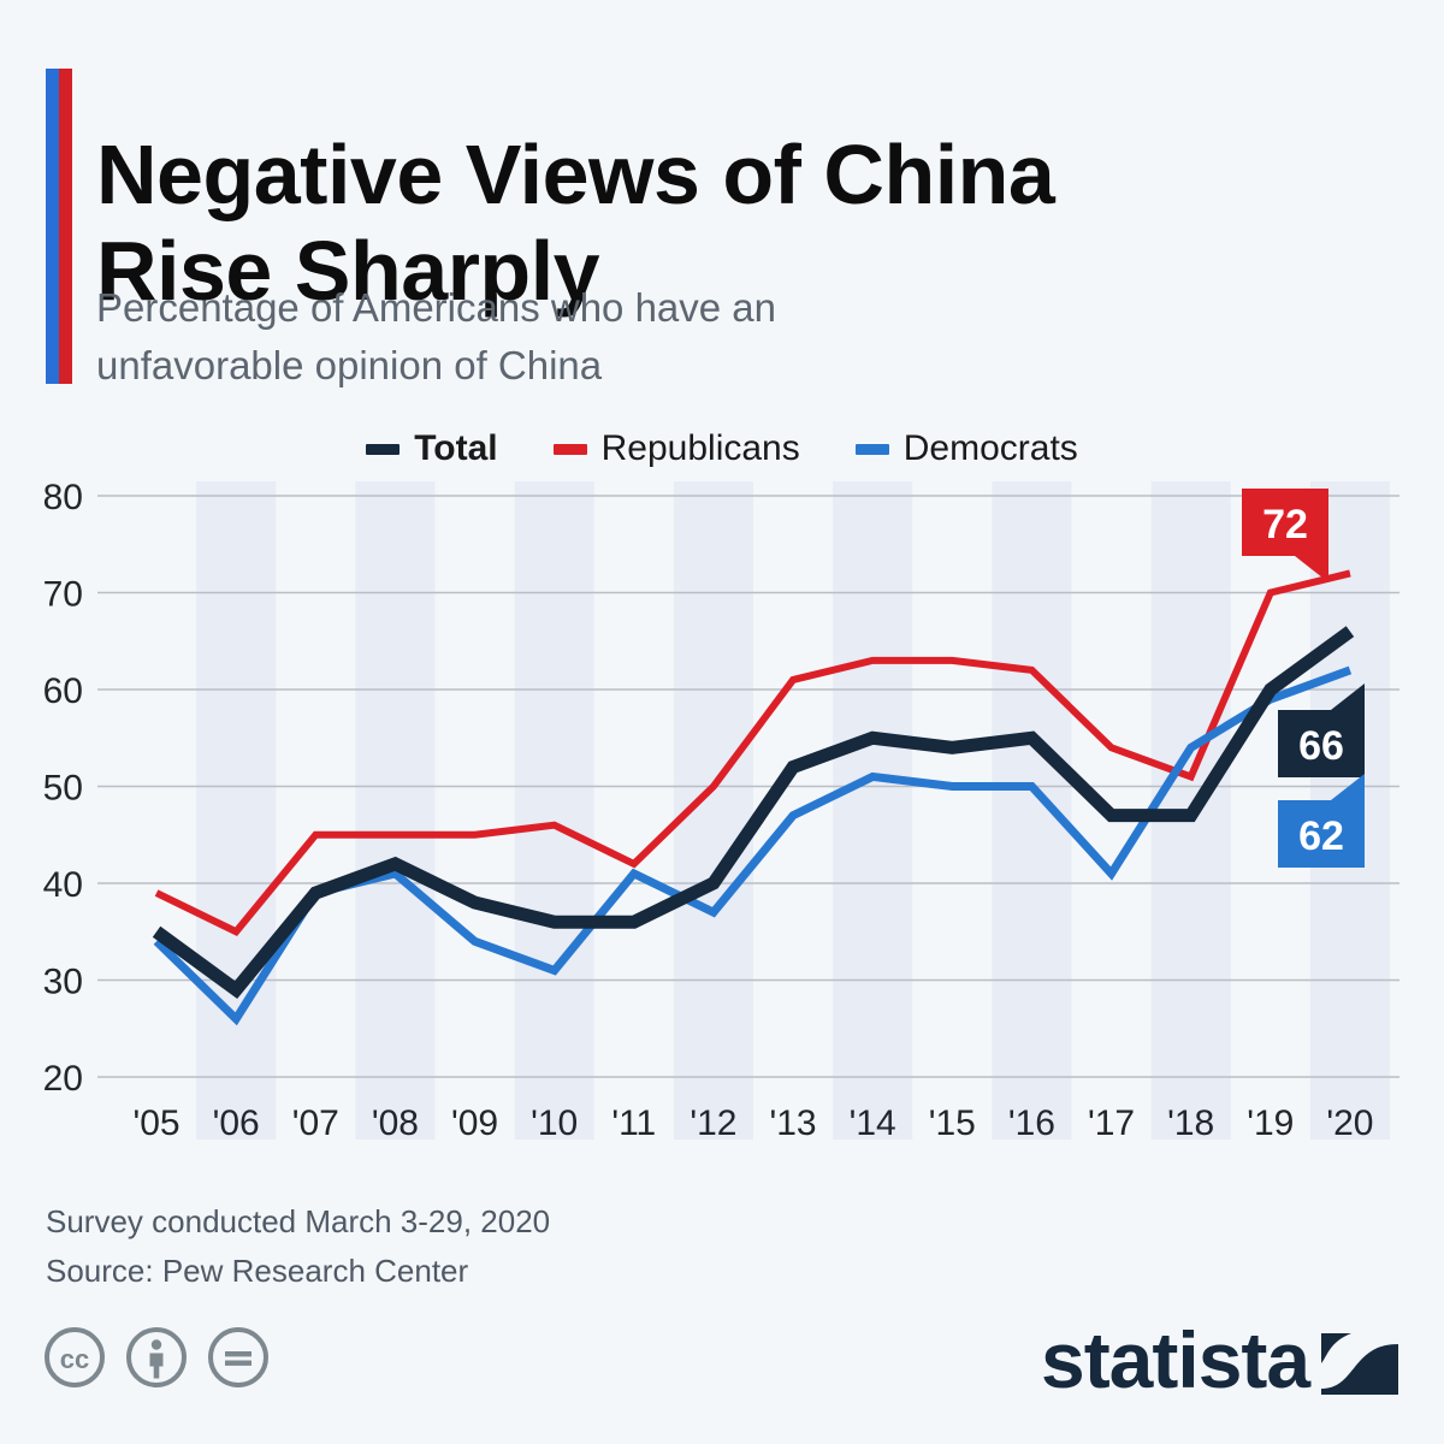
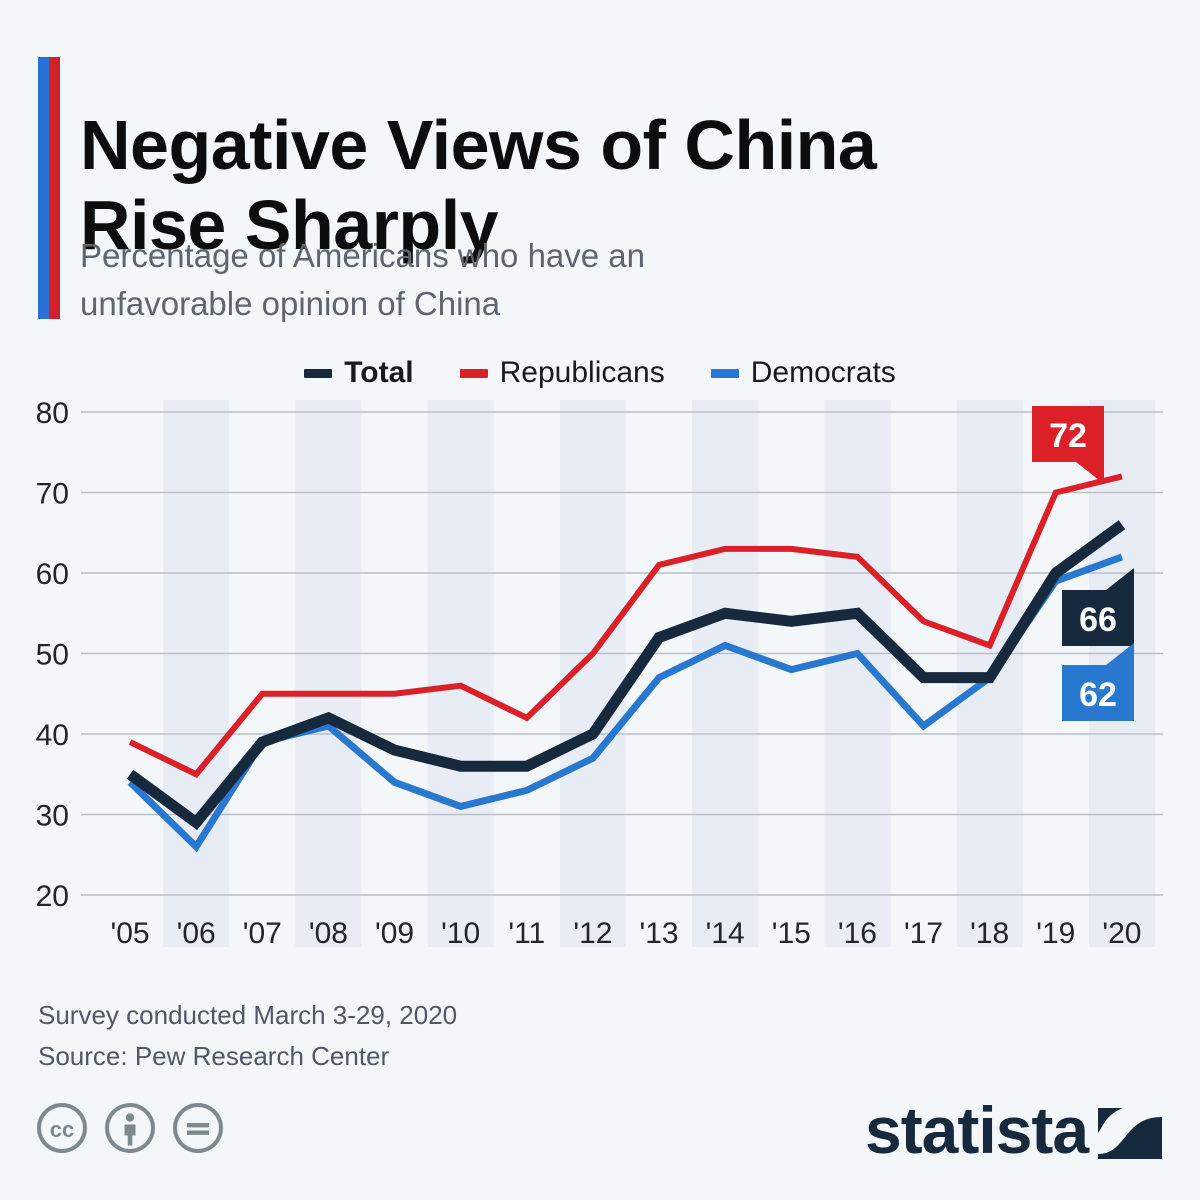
Democrats/'11: 41 -> 33
Democrats/'15: 50 -> 48
Democrats/'18: 54 -> 47
